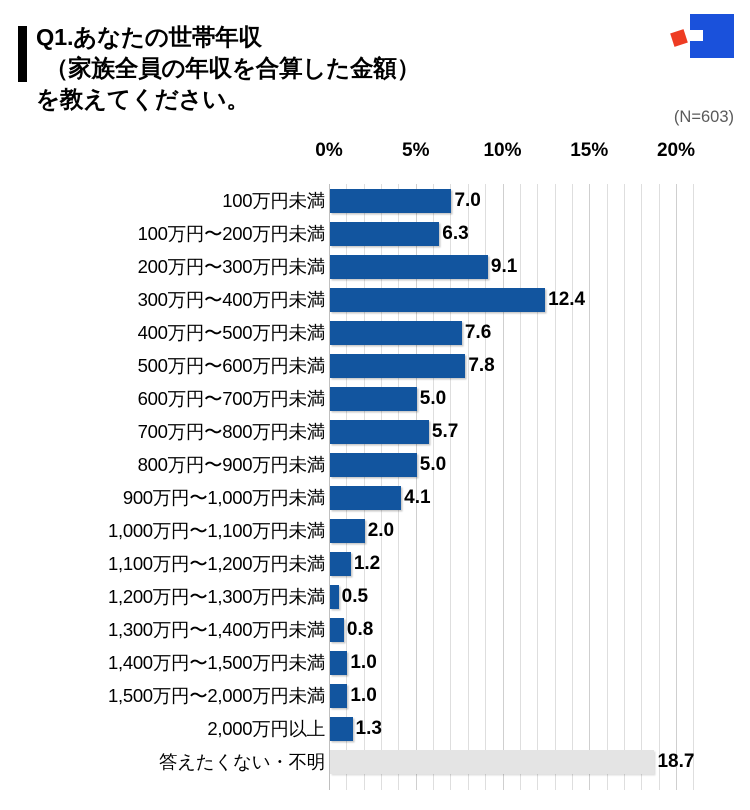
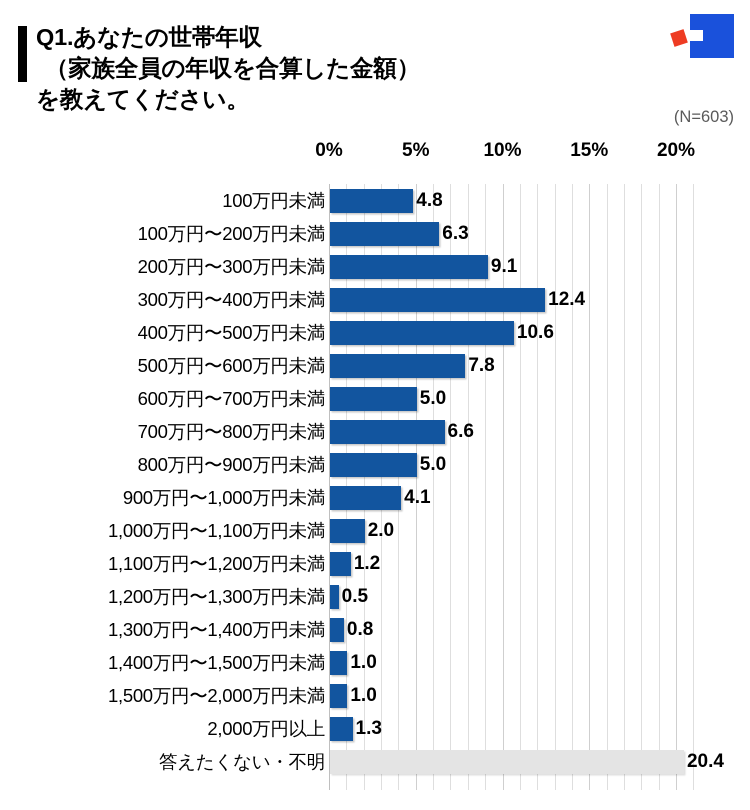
100万円未満: 7.0 -> 4.8
400万円〜500万円未満: 7.6 -> 10.6
700万円〜800万円未満: 5.7 -> 6.6
答えたくない・不明: 18.7 -> 20.4
